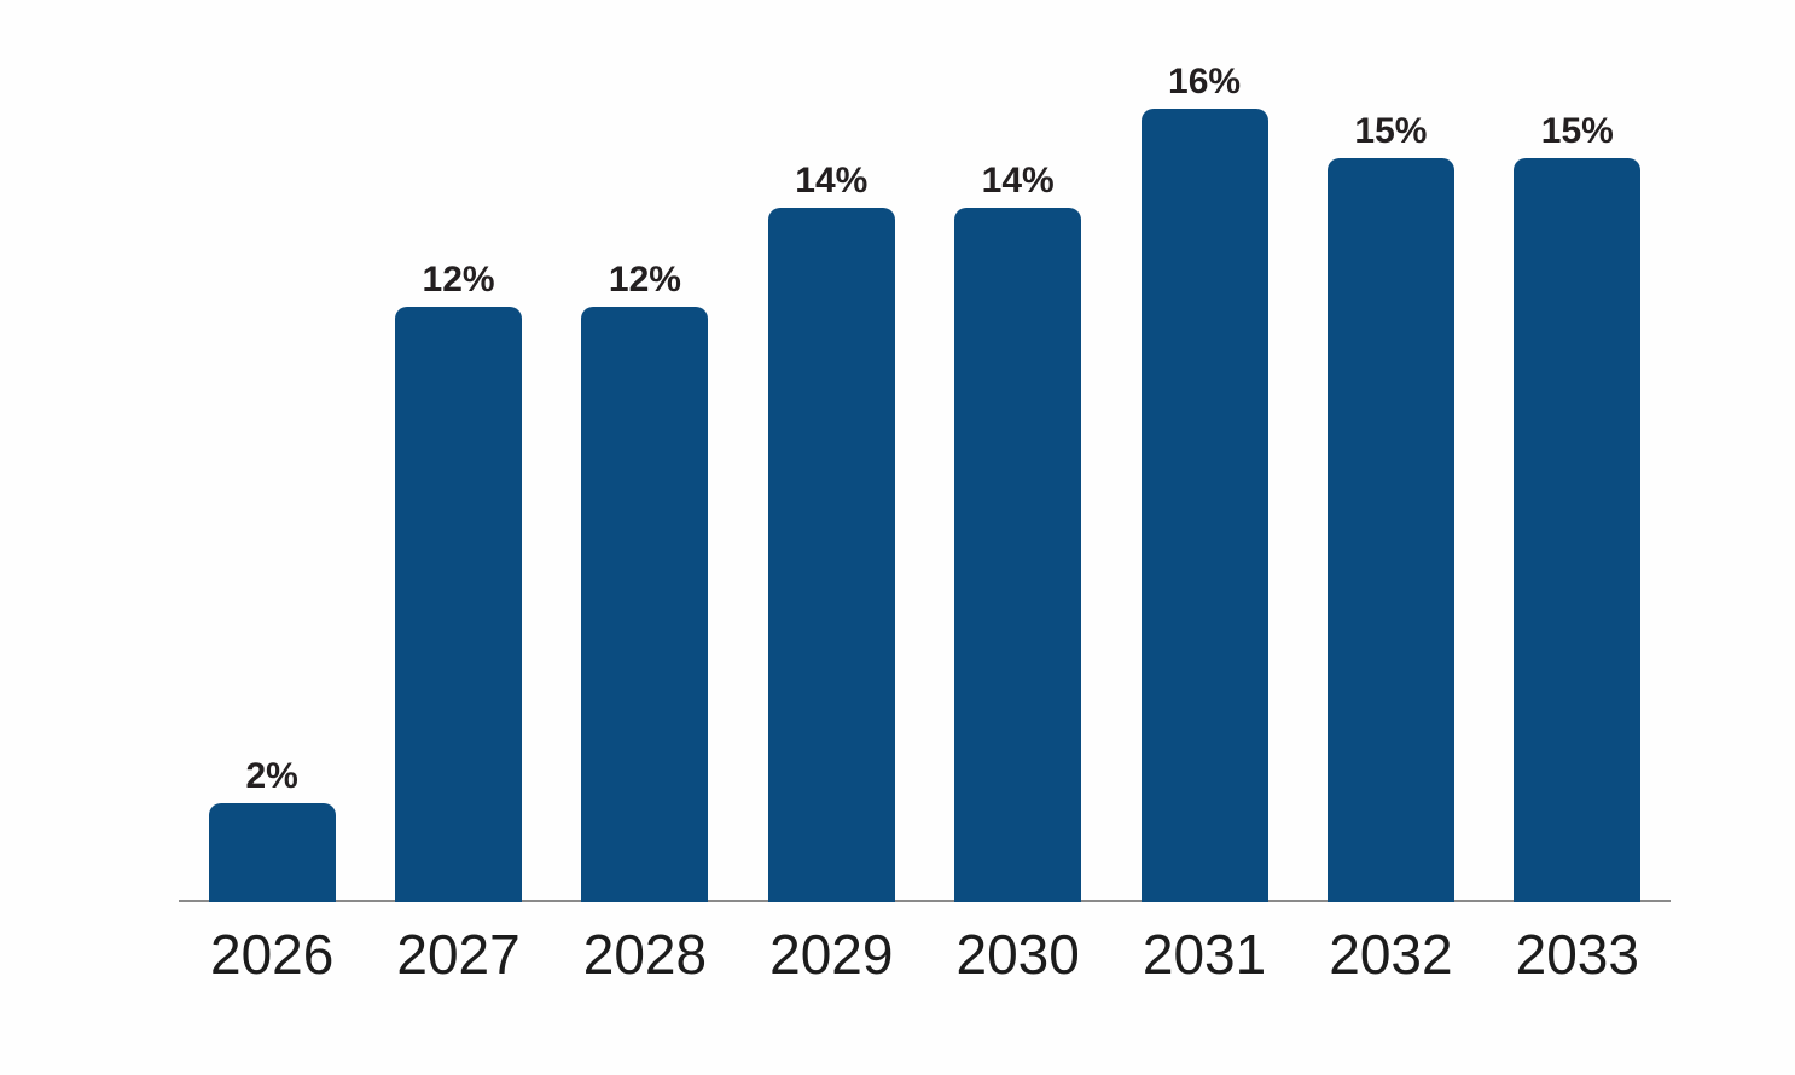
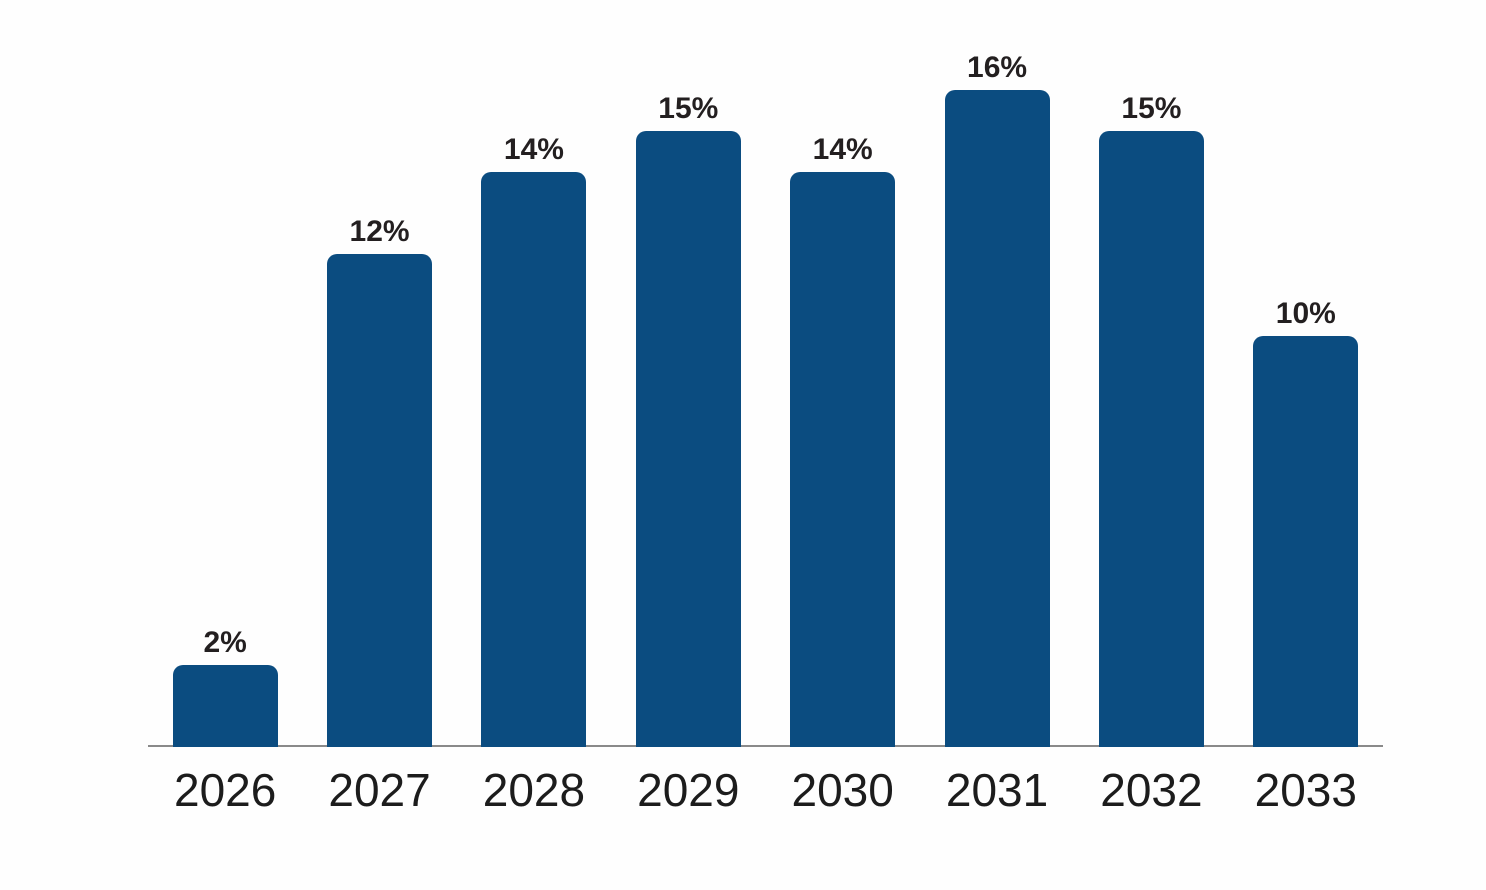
2028: 12% -> 14%
2029: 14% -> 15%
2033: 15% -> 10%
